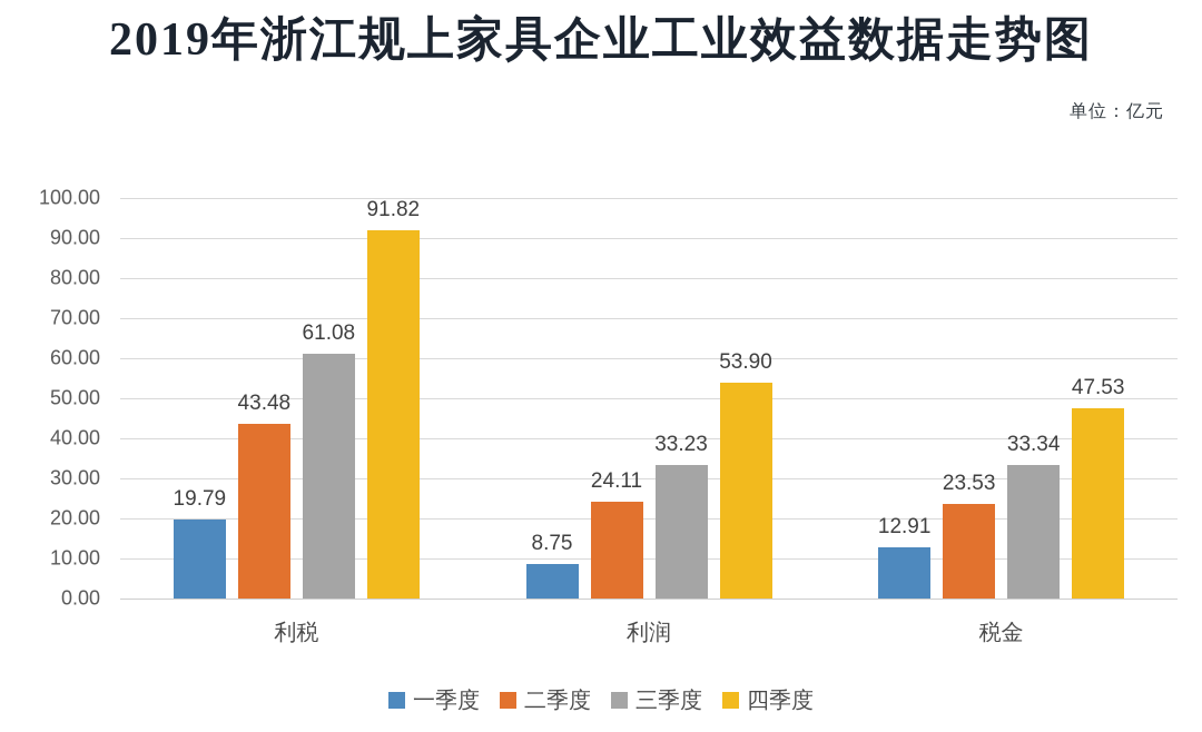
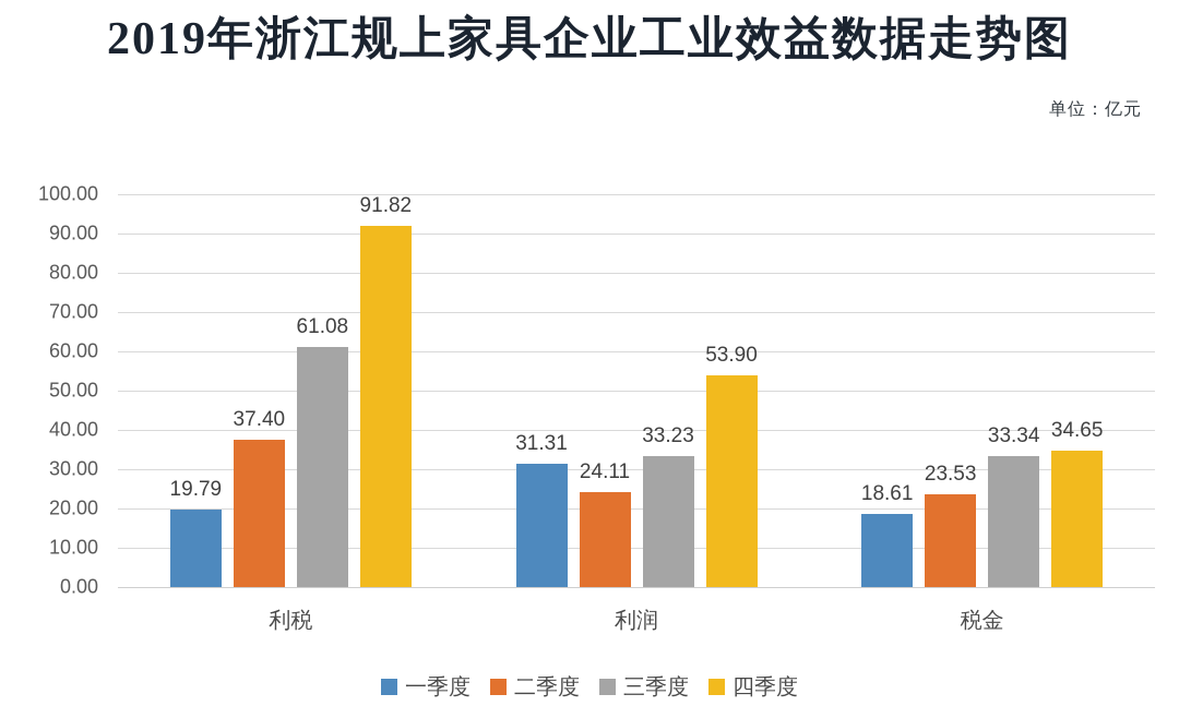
二季度/利税: 43.48 -> 37.40
一季度/利润: 8.75 -> 31.31
一季度/税金: 12.91 -> 18.61
四季度/税金: 47.53 -> 34.65
